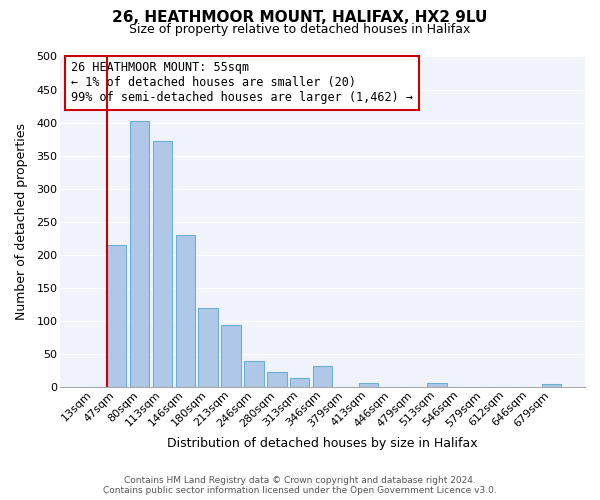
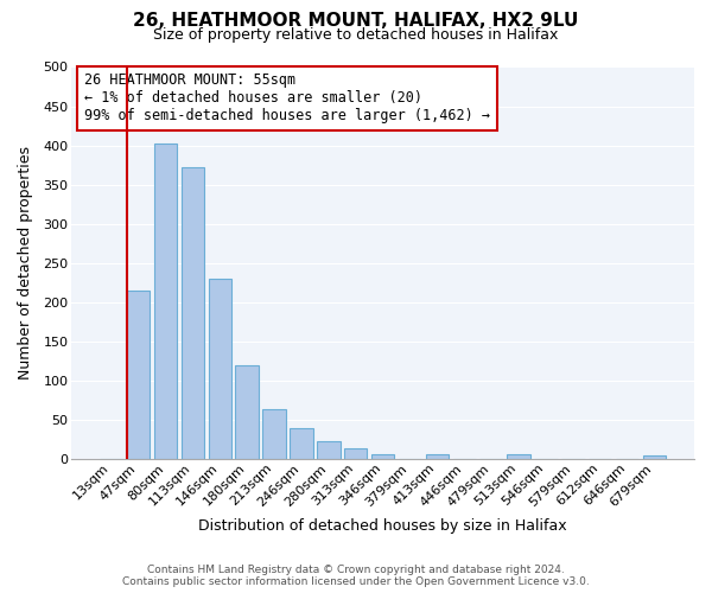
213sqm: 94 -> 63
346sqm: 32 -> 6
